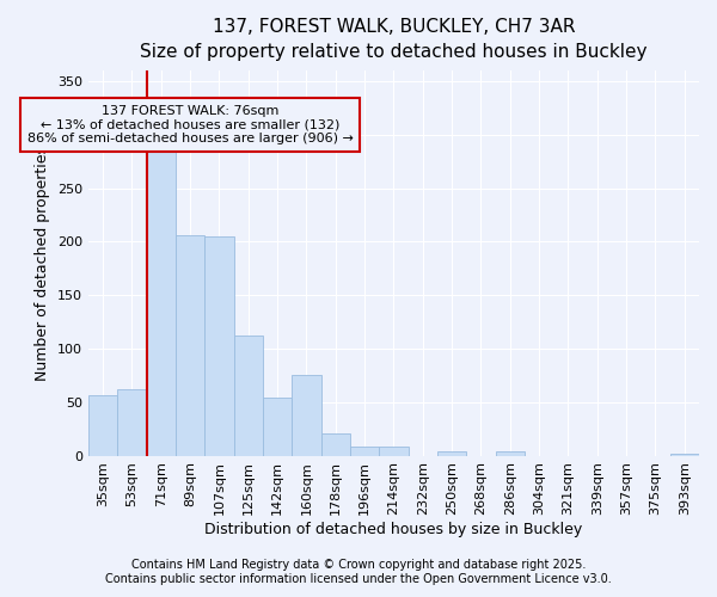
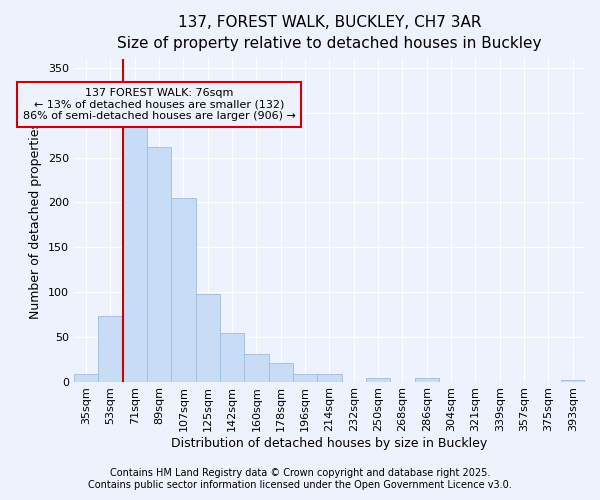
35sqm: 56 -> 8
53sqm: 62 -> 73
89sqm: 206 -> 262
125sqm: 112 -> 98
160sqm: 76 -> 31
